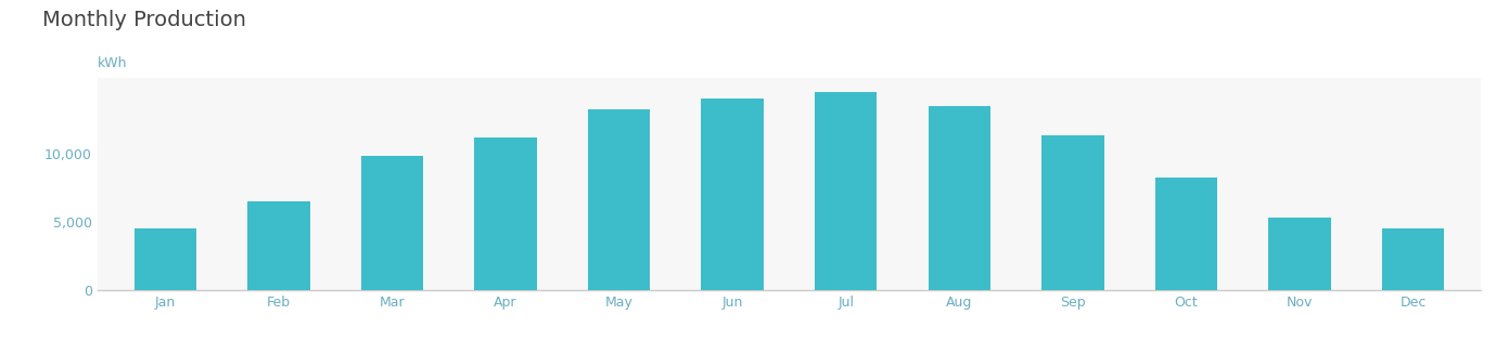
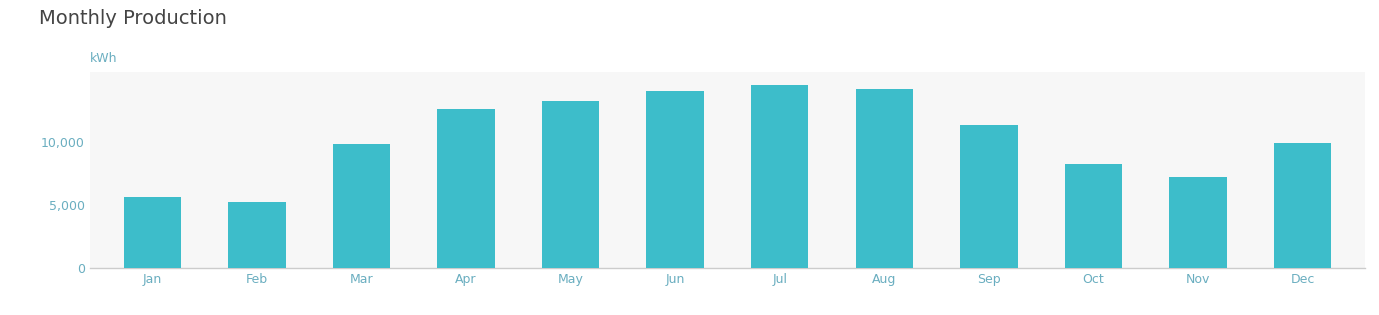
Jan: 4,500 -> 5,600
Feb: 6,500 -> 5,200
Apr: 11,200 -> 12,600
Aug: 13,500 -> 14,200
Nov: 5,300 -> 7,200
Dec: 4,500 -> 9,900
